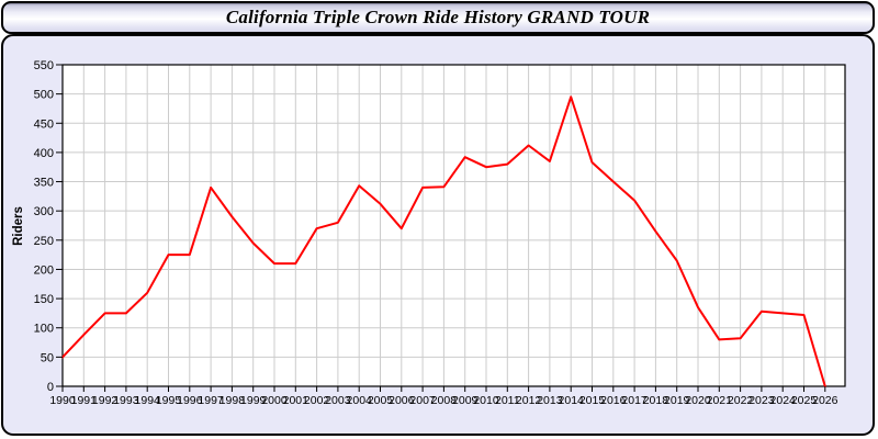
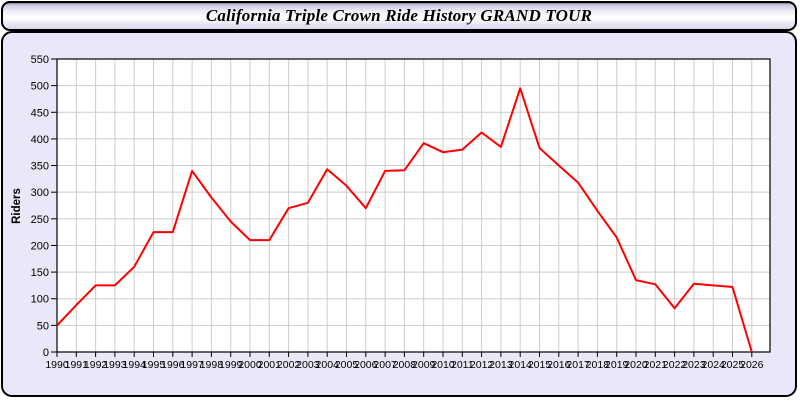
2021: 80 -> 130
